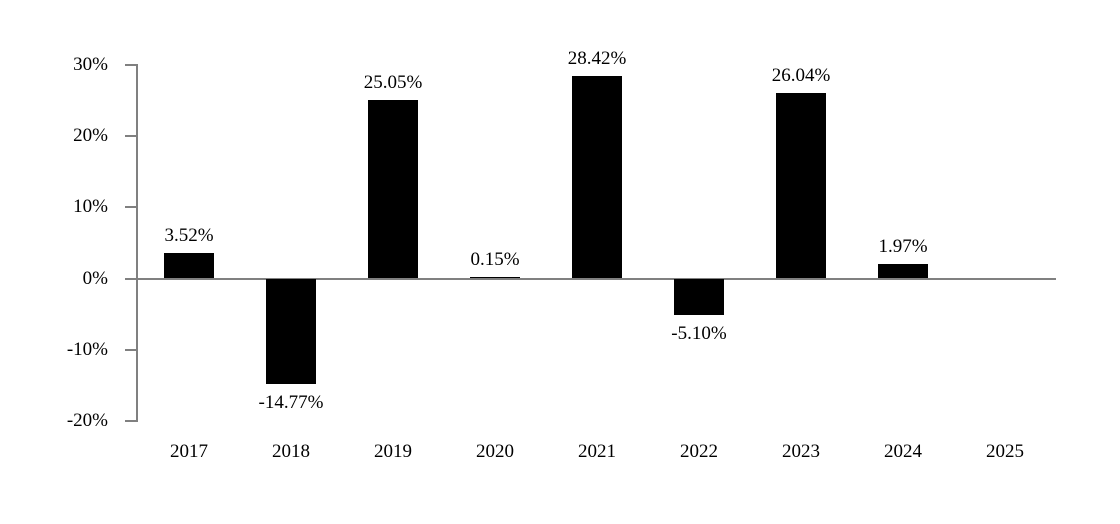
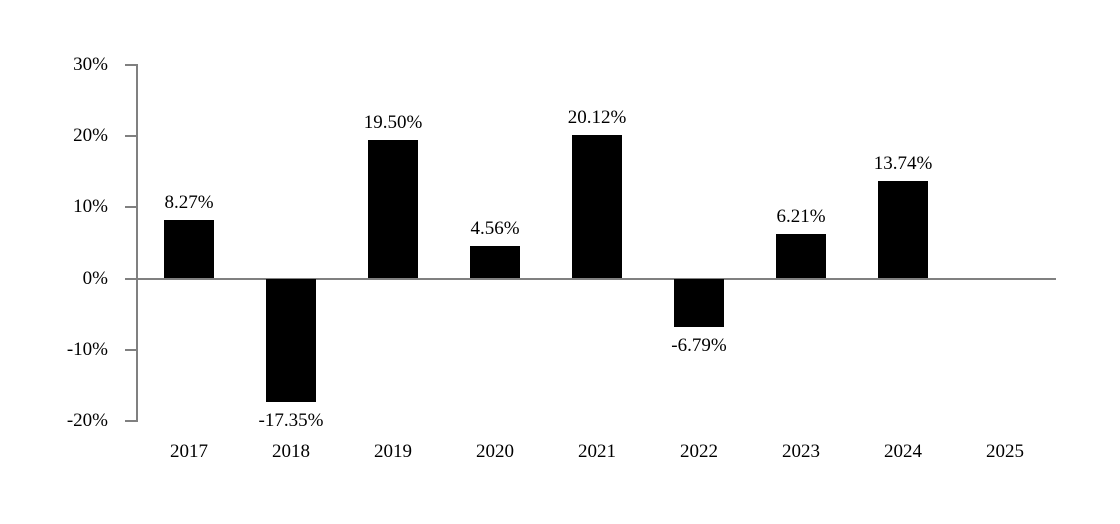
2017: 3.52% -> 8.27%
2018: -14.77% -> -17.35%
2019: 25.05% -> 19.50%
2020: 0.15% -> 4.56%
2021: 28.42% -> 20.12%
2022: -5.10% -> -6.79%
2023: 26.04% -> 6.21%
2024: 1.97% -> 13.74%
